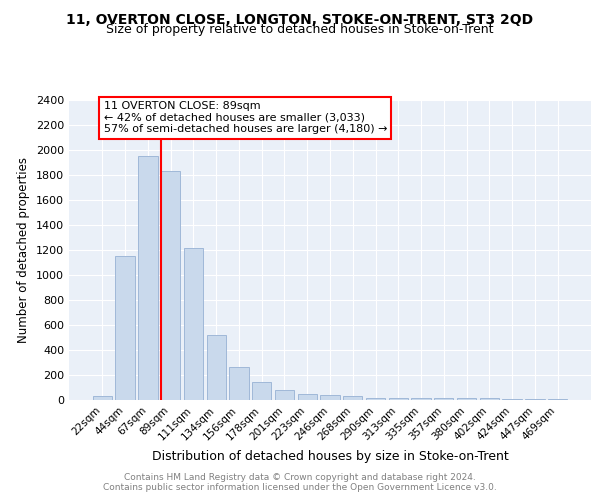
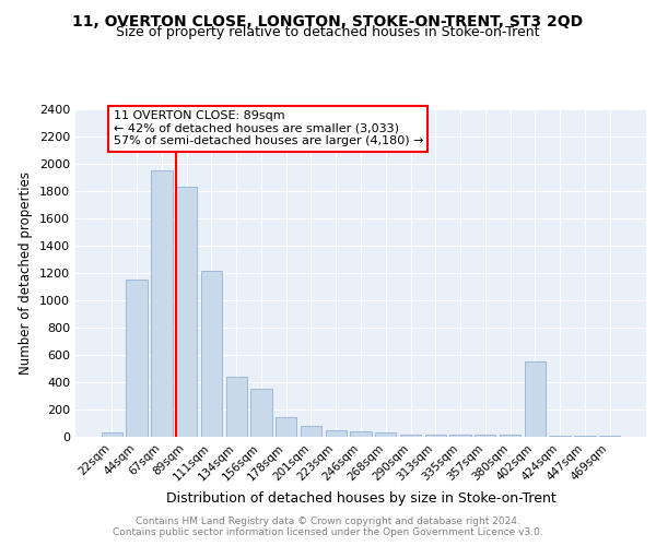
134sqm: 520 -> 440
156sqm: 260 -> 350
402sqm: 20 -> 550
